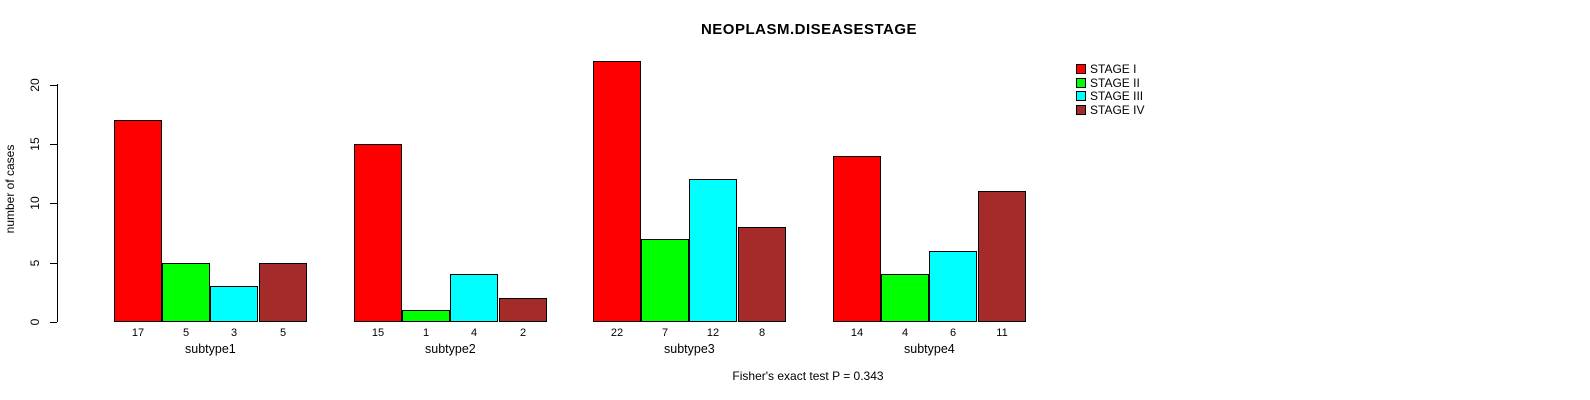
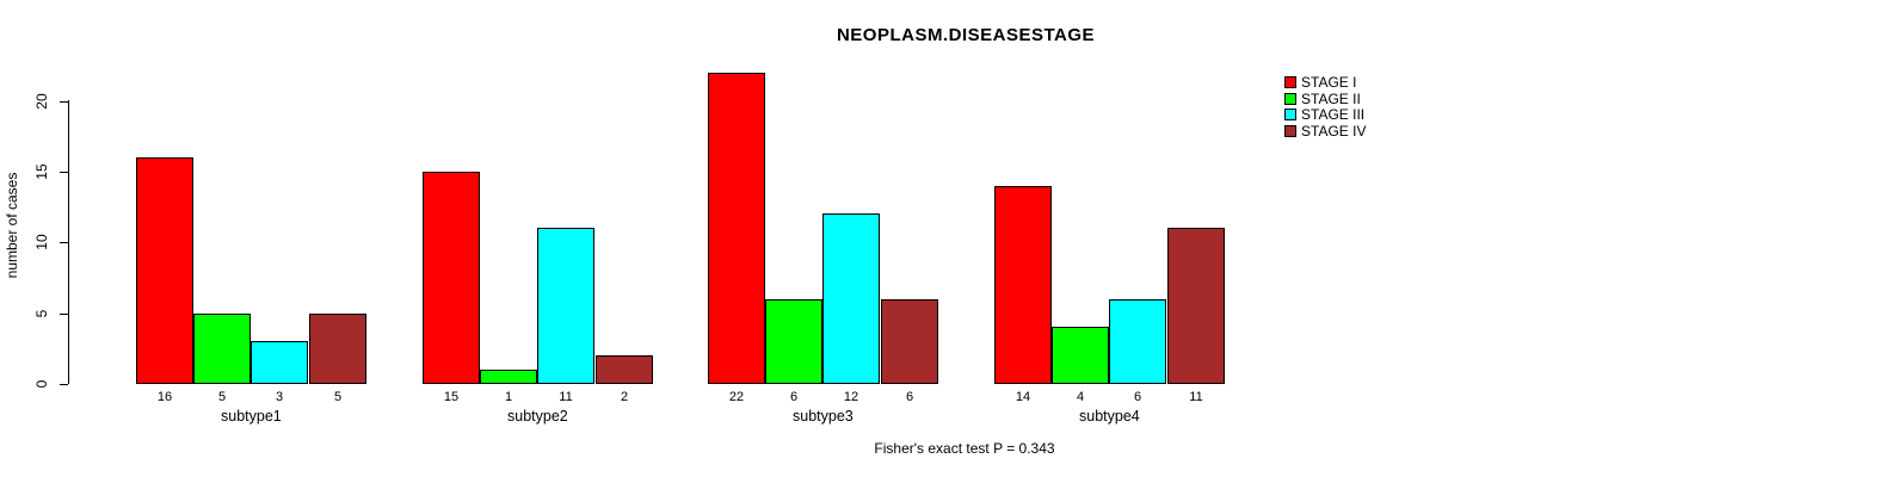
STAGE I/subtype1: 17 -> 16
STAGE III/subtype2: 4 -> 11
STAGE II/subtype3: 7 -> 6
STAGE IV/subtype3: 8 -> 6
